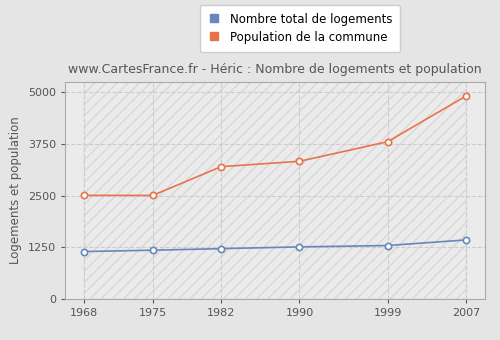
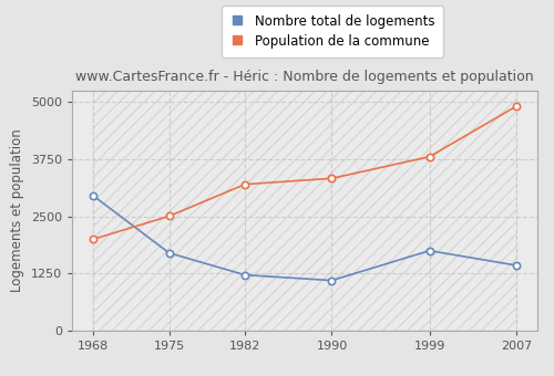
Nombre total de logements/1968: 1150 -> 2950
Population de la commune/1968: 2510 -> 2000
Nombre total de logements/1975: 1180 -> 1700
Nombre total de logements/1990: 1260 -> 1100
Nombre total de logements/1999: 1300 -> 1750
